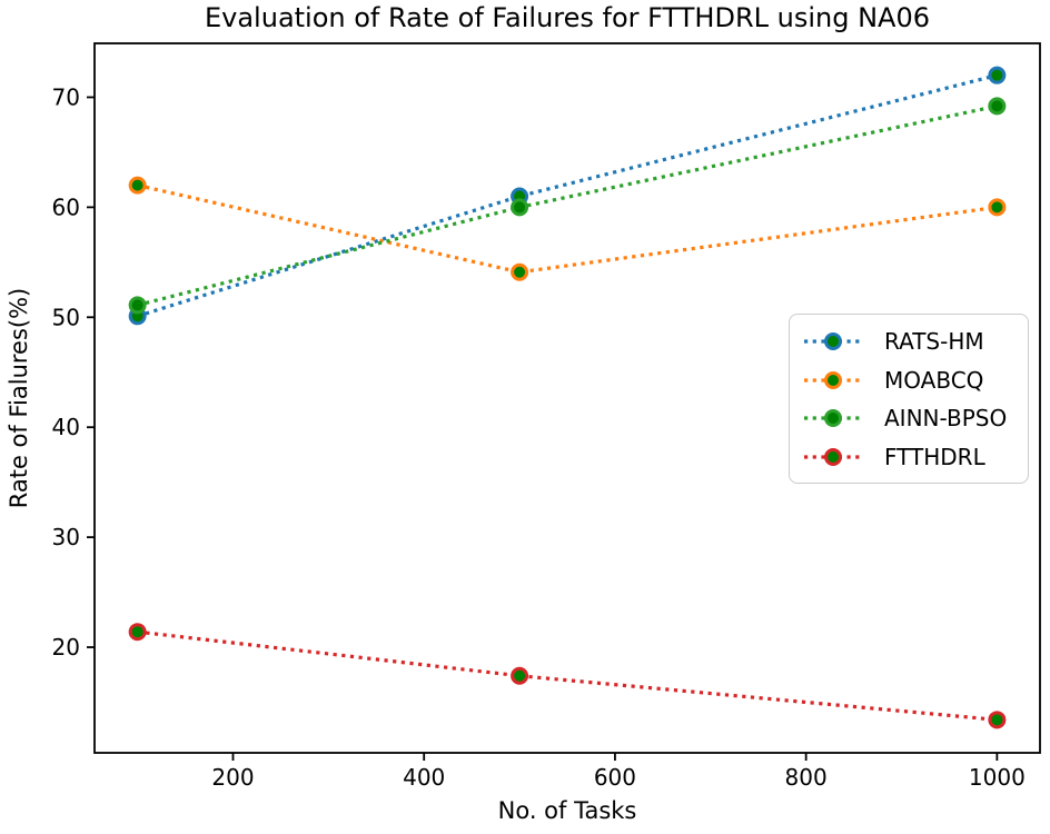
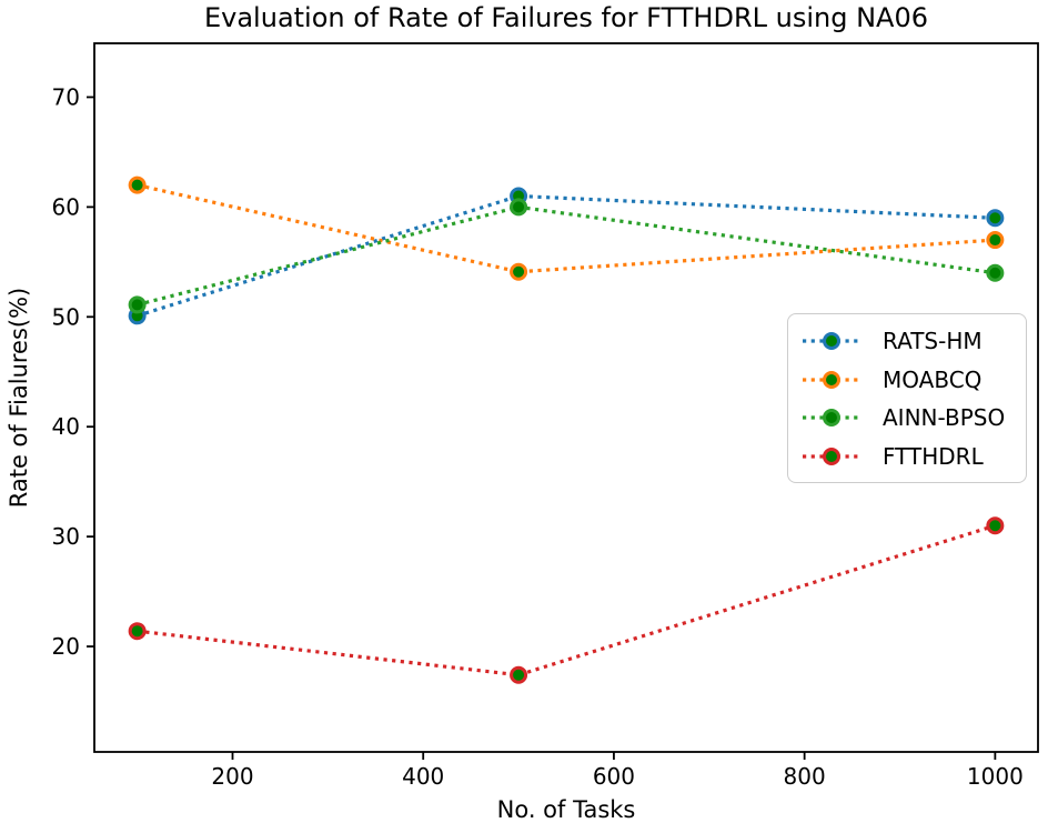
RATS-HM/1000: 72 -> 59
MOABCQ/1000: 60 -> 57
AINN-BPSO/1000: 69 -> 54
FTTHDRL/1000: 13 -> 31
